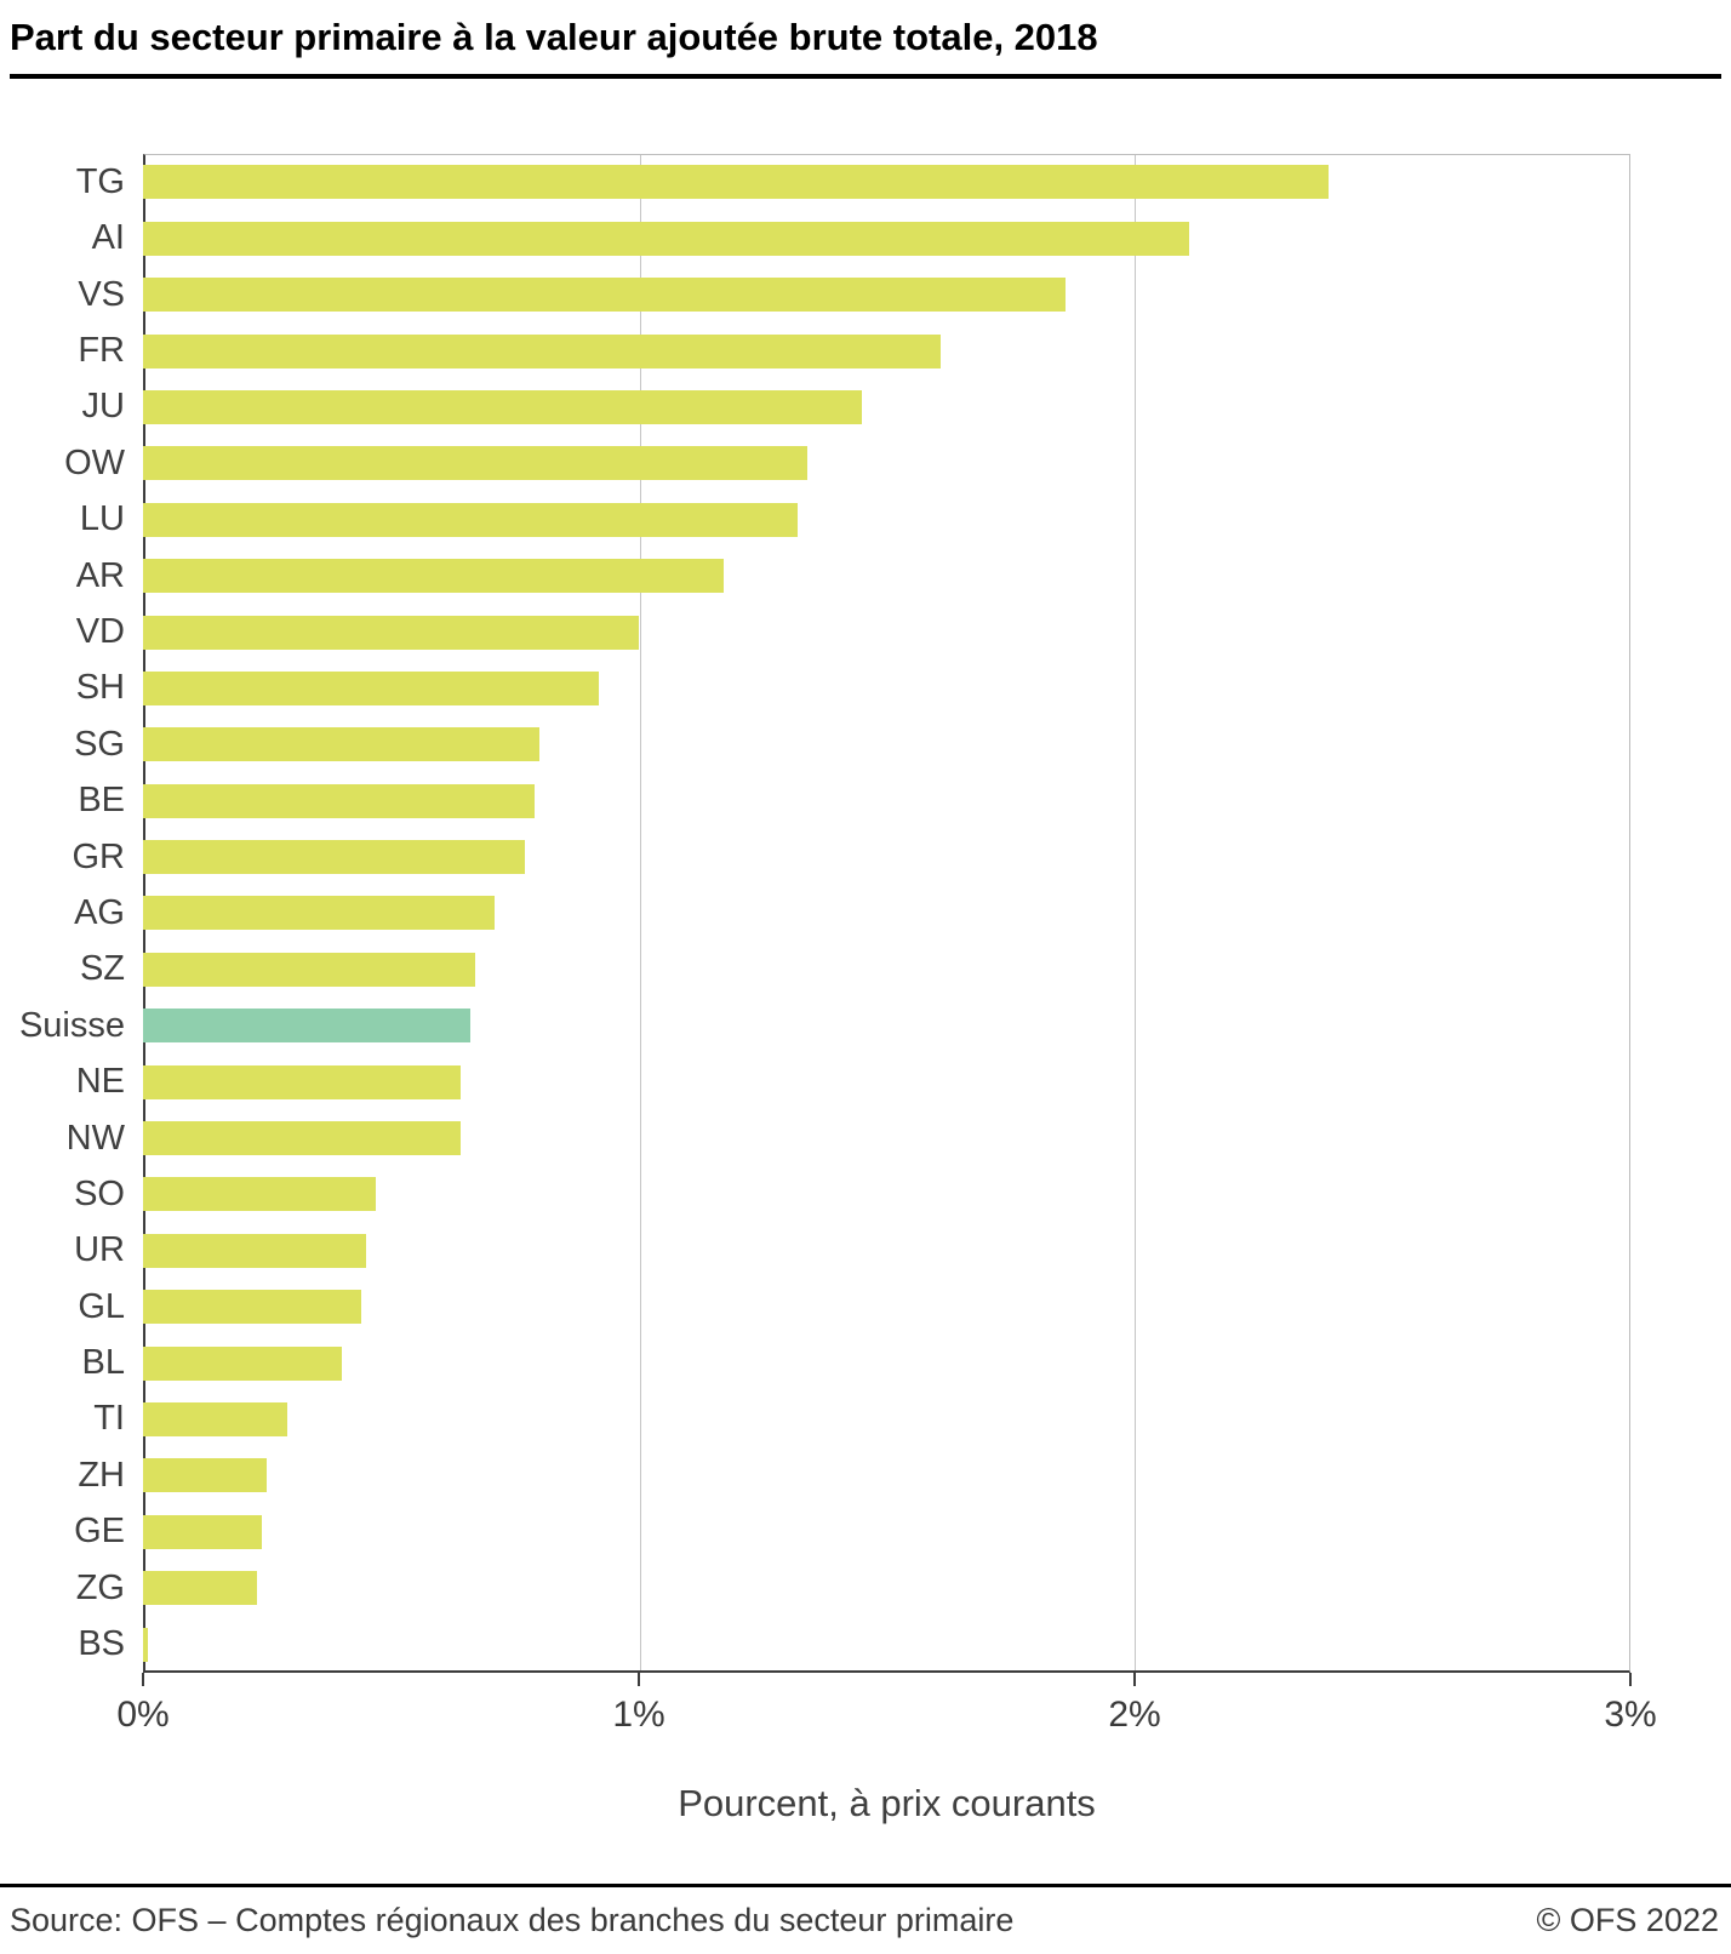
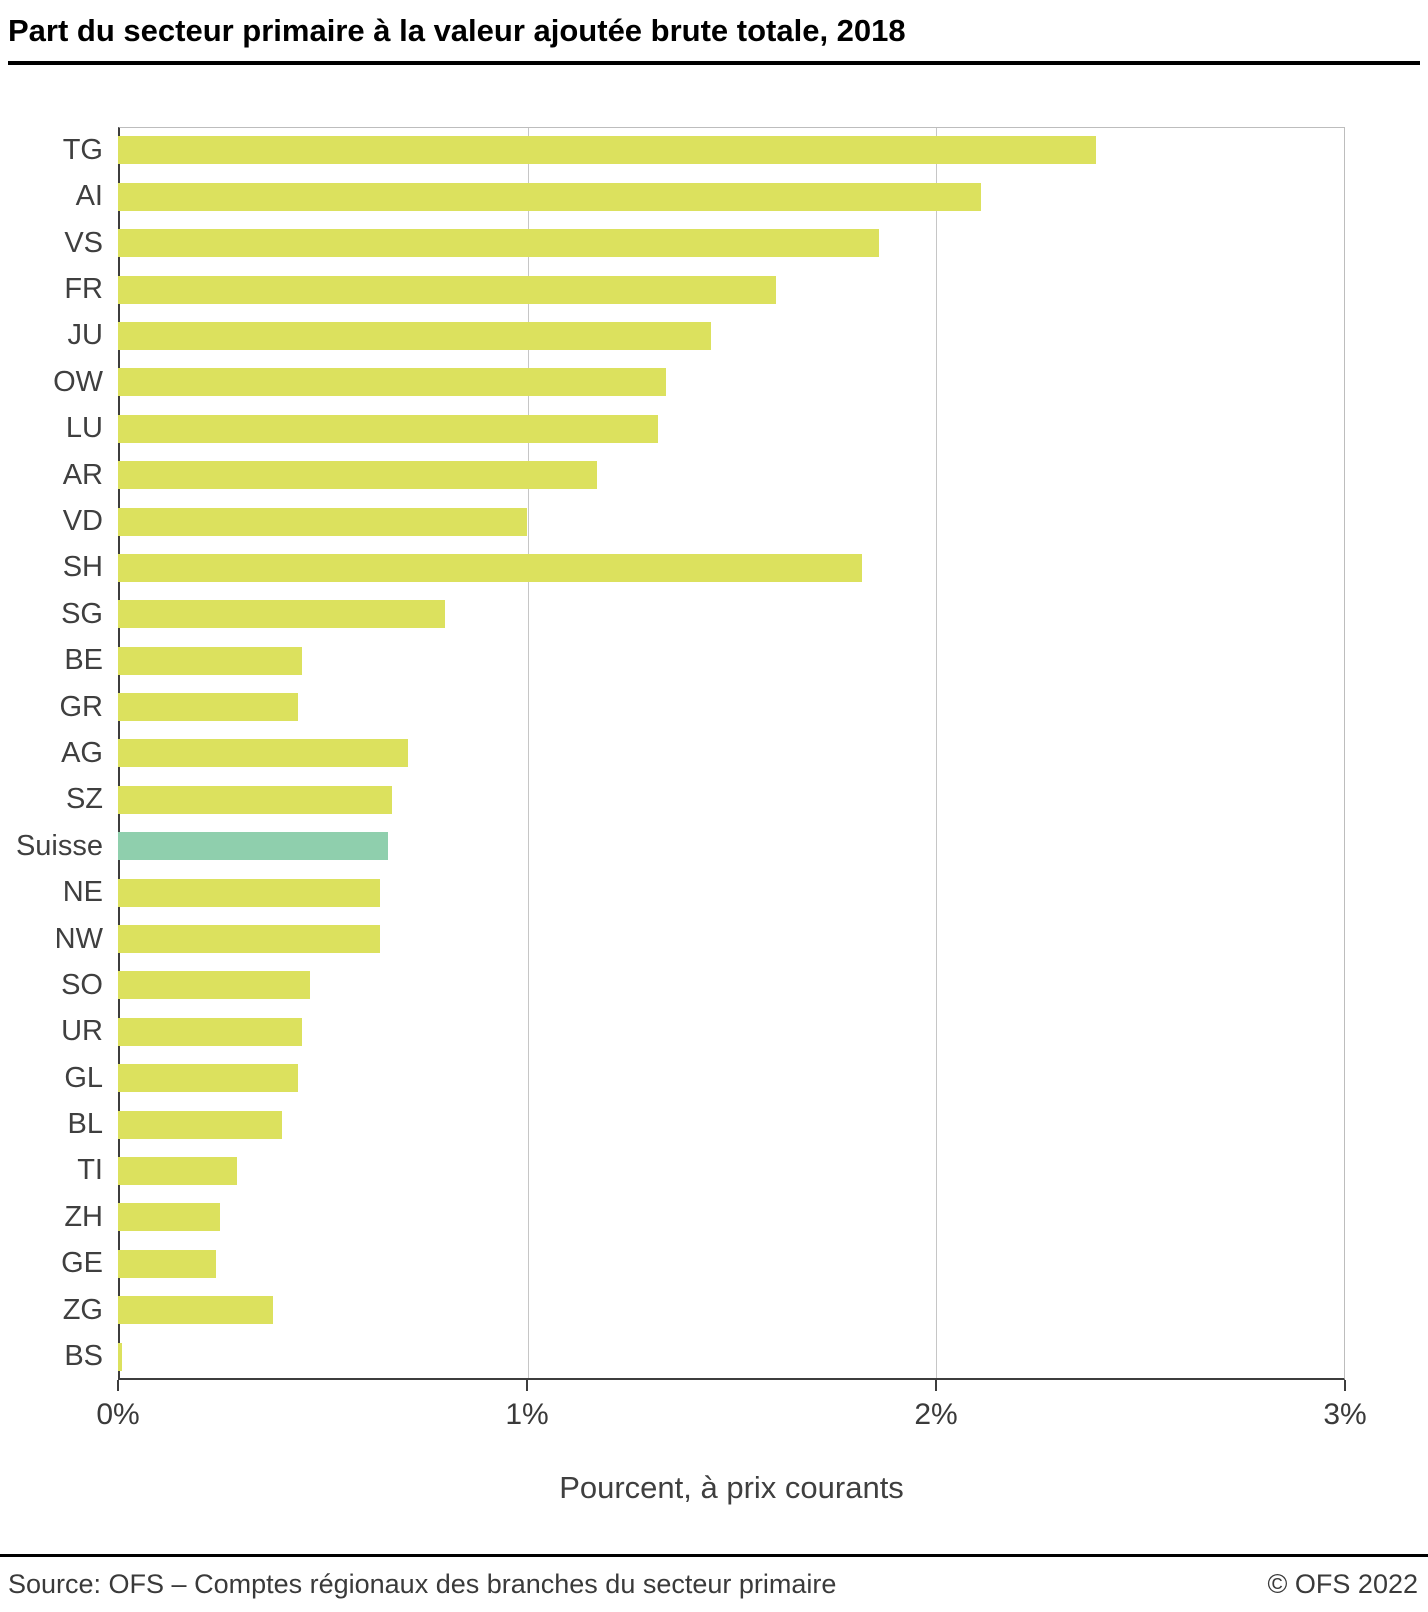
SH: 0.92% -> 1.82%
BE: 0.79% -> 0.45%
GR: 0.77% -> 0.44%
ZG: 0.23% -> 0.38%
